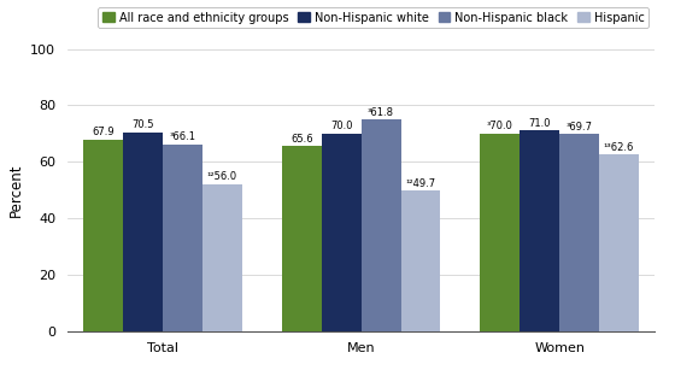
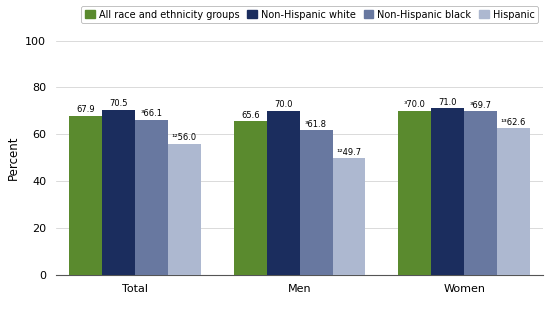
Hispanic/Total: 52.0 -> 56.0
Non-Hispanic black/Men: 75.0 -> 61.8
